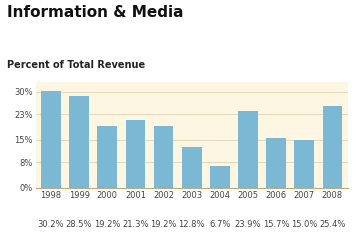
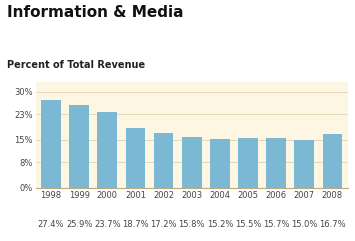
1998: 30.2% -> 27.4%
1999: 28.5% -> 25.9%
2000: 19.2% -> 23.7%
2001: 21.3% -> 18.7%
2002: 19.2% -> 17.2%
2003: 12.8% -> 15.8%
2004: 6.7% -> 15.2%
2005: 23.9% -> 15.5%
2008: 25.4% -> 16.7%
